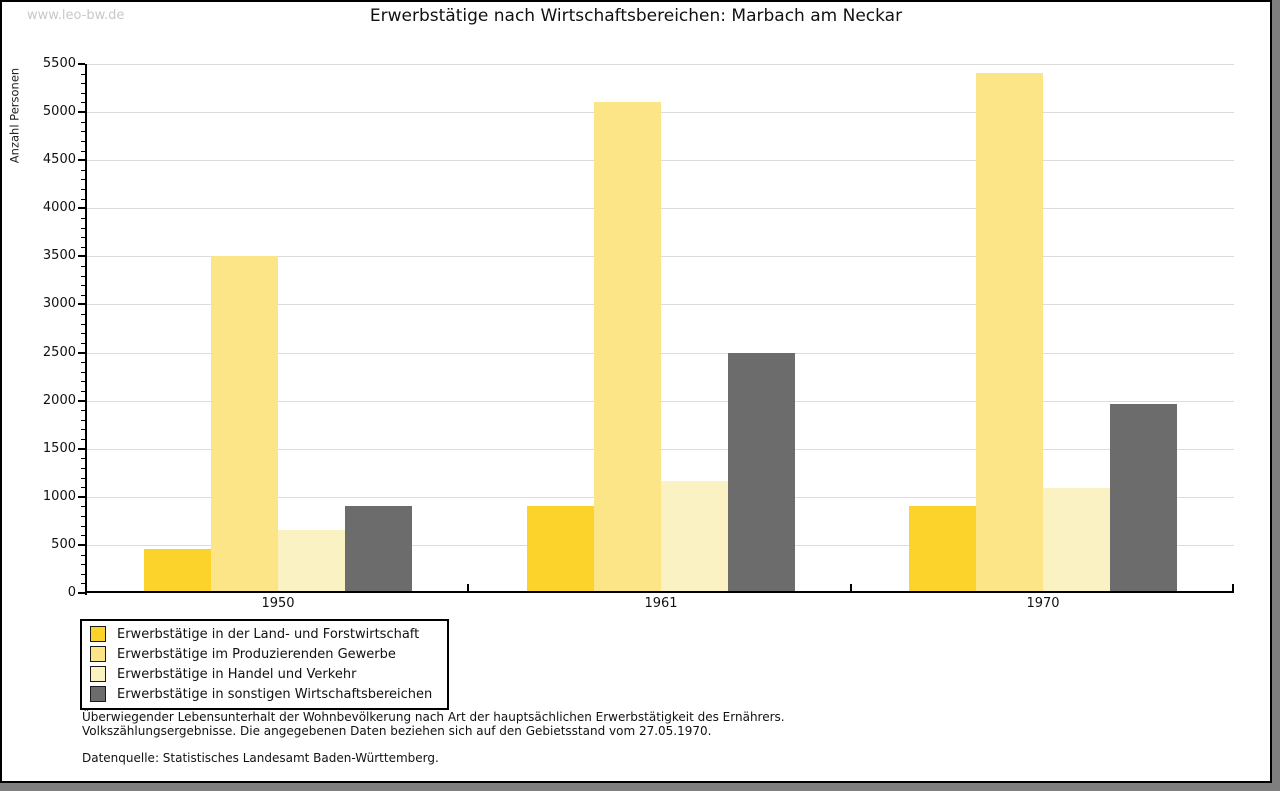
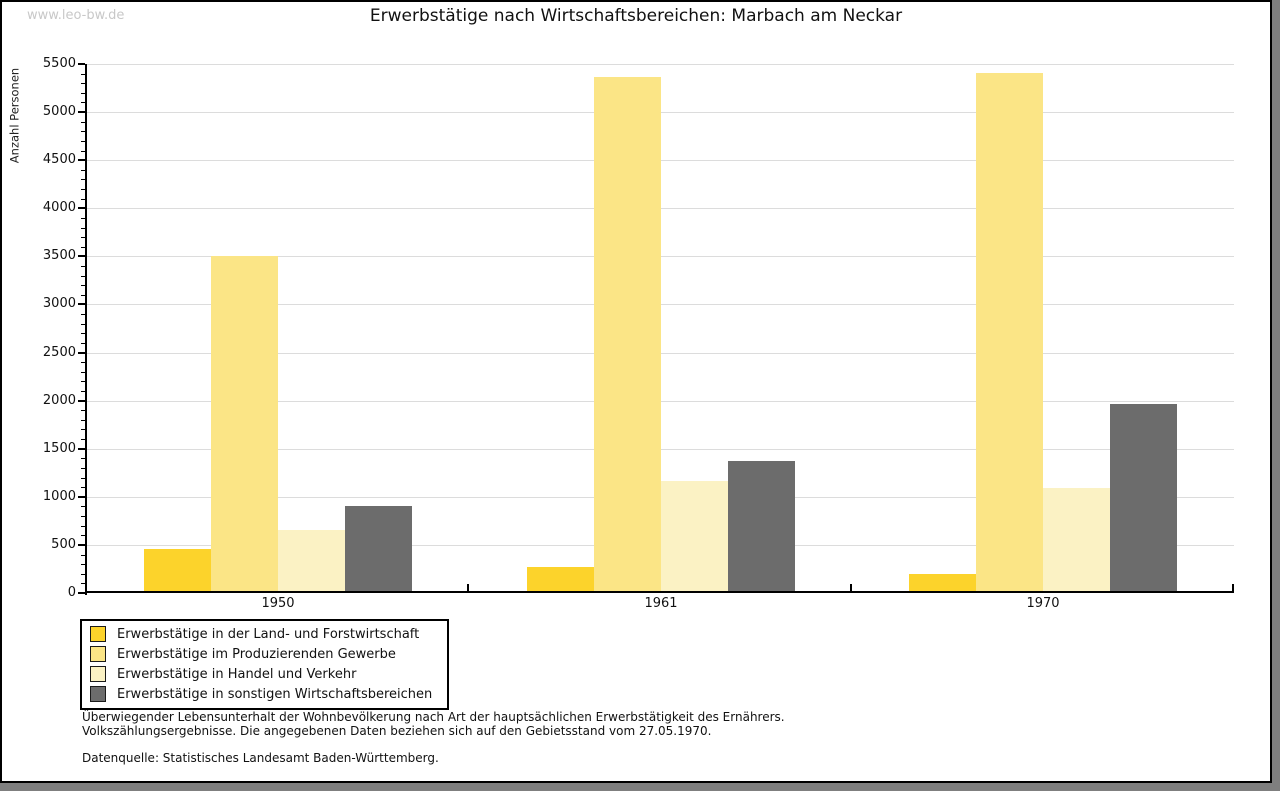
Erwerbstätige in der Land- und Forstwirtschaft/1961: 900 -> 300
Erwerbstätige im Produzierenden Gewerbe/1961: 5100 -> 5400
Erwerbstätige in sonstigen Wirtschaftsbereichen/1961: 2500 -> 1400
Erwerbstätige in der Land- und Forstwirtschaft/1970: 900 -> 200
